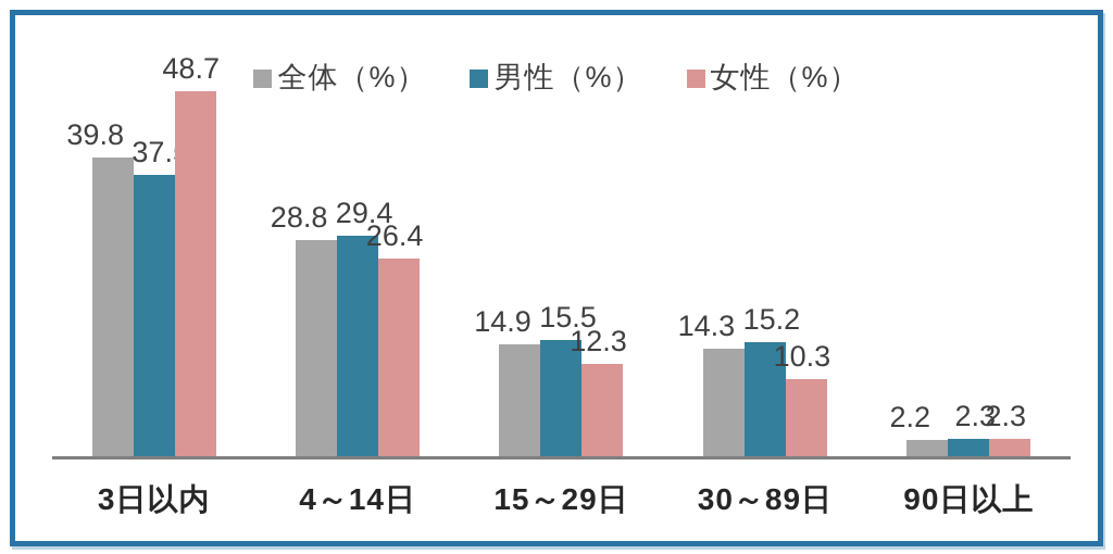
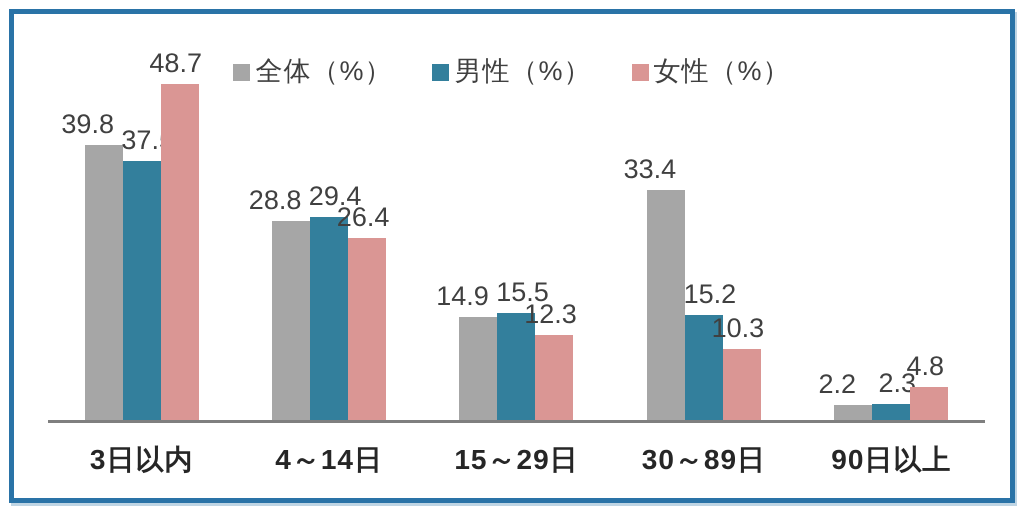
全体（%）/30～89日: 14.3 -> 33.4
女性（%）/90日以上: 2.3 -> 4.8
